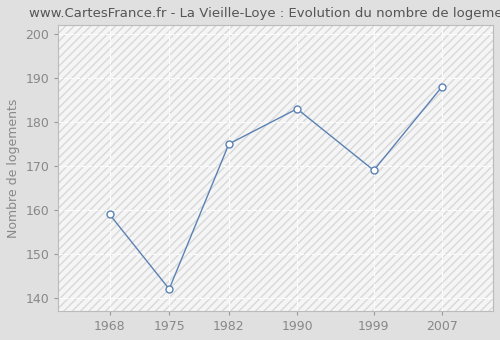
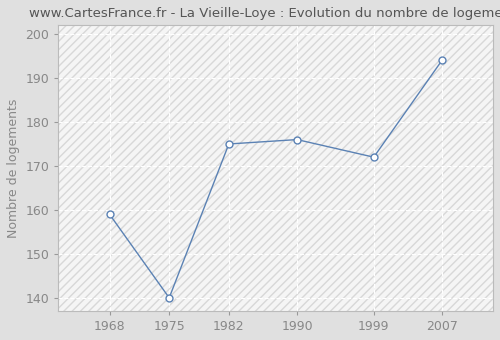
1975: 142 -> 140
1990: 183 -> 176
1999: 169 -> 172
2007: 188 -> 194
